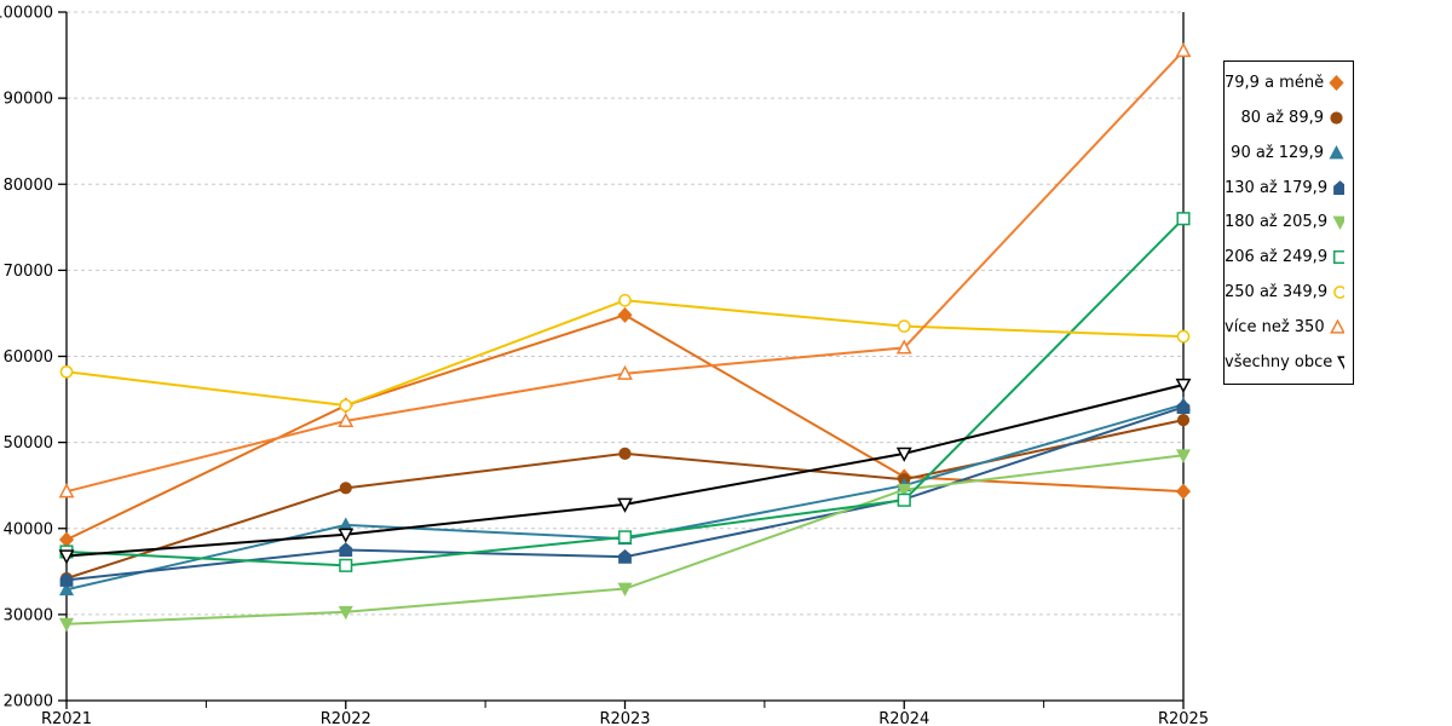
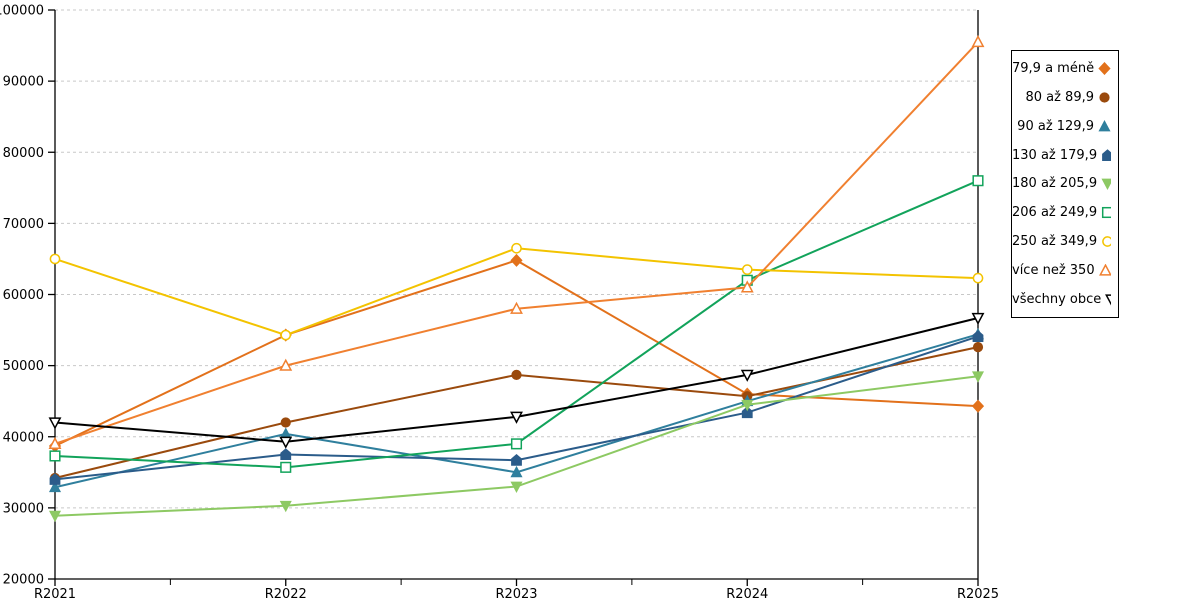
250 až 349,9/R2021: 58000 -> 65000
více než 350/R2021: 44000 -> 39000
všechny obce/R2021: 37000 -> 42000
80 až 89,9/R2022: 45000 -> 42000
více než 350/R2022: 52000 -> 50000
90 až 129,9/R2023: 39000 -> 35000
206 až 249,9/R2024: 43000 -> 62000
